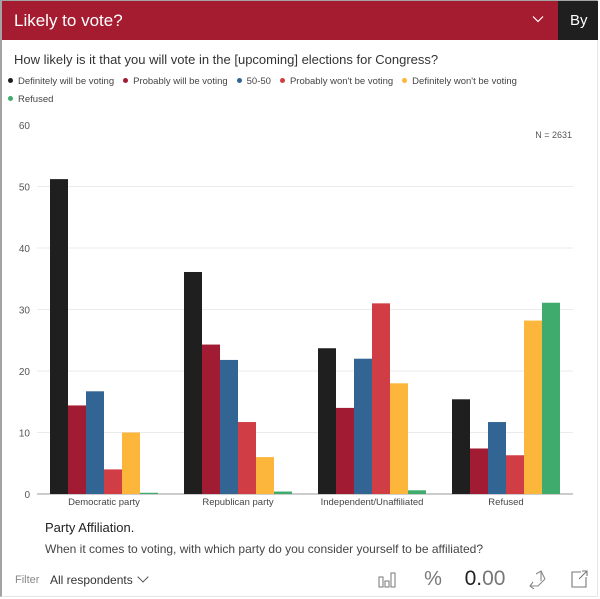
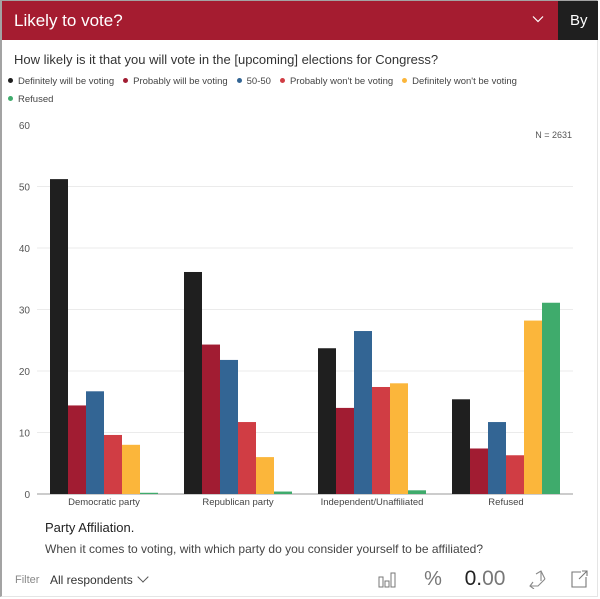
Probably won't be voting/Democratic party: 4 -> 10
Definitely won't be voting/Democratic party: 10 -> 8
50-50/Independent/Unaffiliated: 22 -> 26
Probably won't be voting/Independent/Unaffiliated: 31 -> 17
